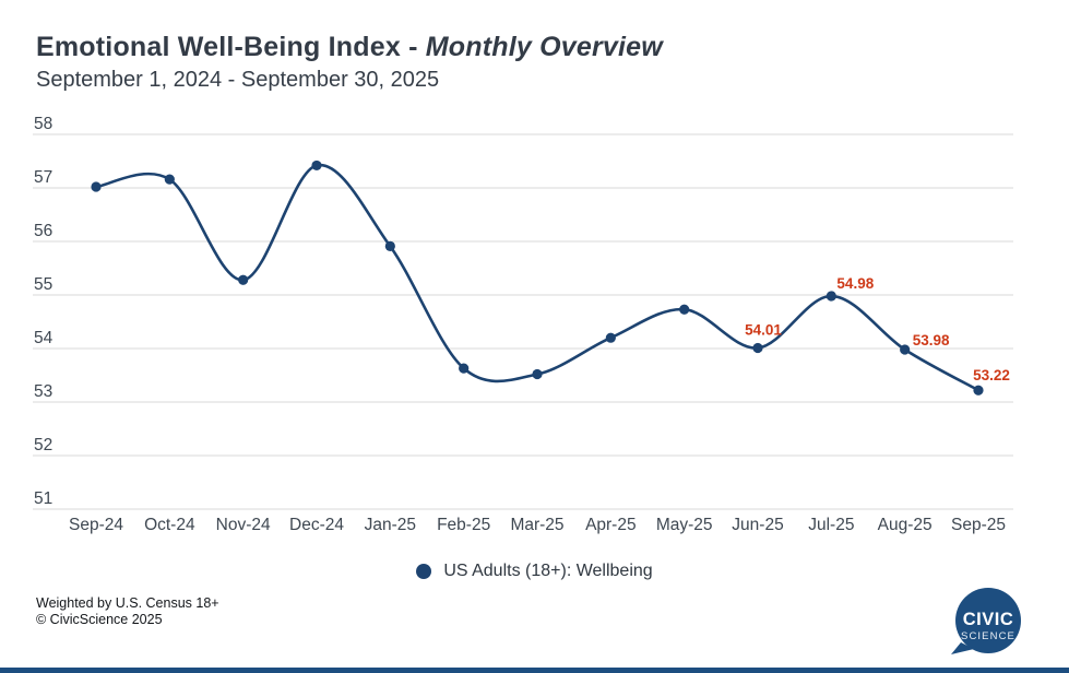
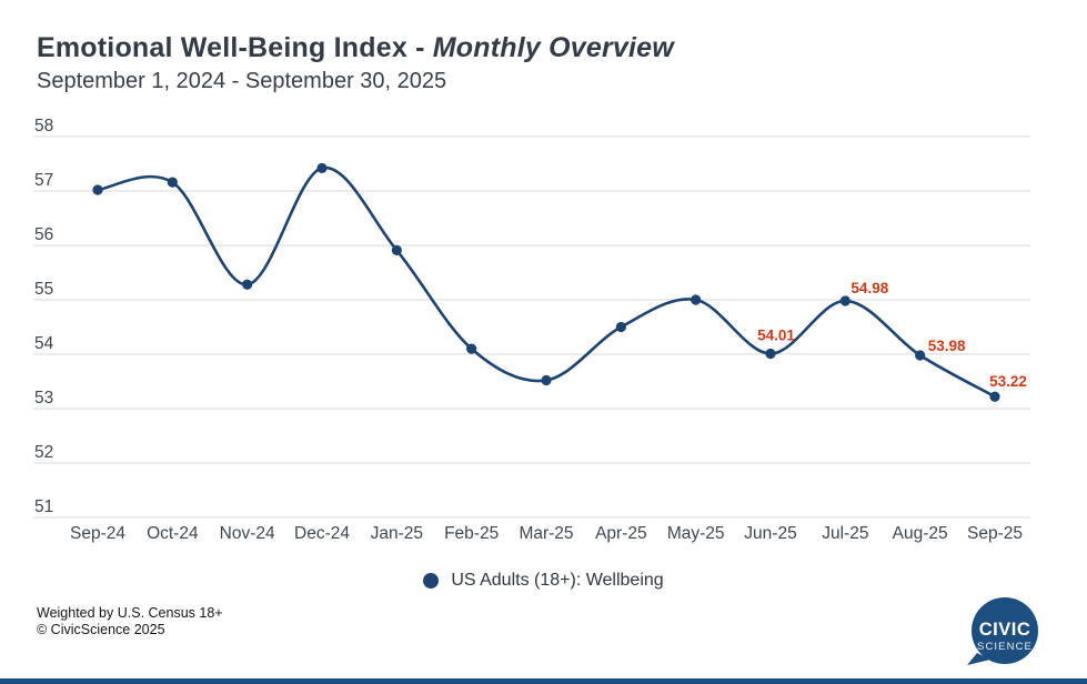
Feb-25: 53.6 -> 54.1
Apr-25: 54.2 -> 54.5
May-25: 54.7 -> 55.0
